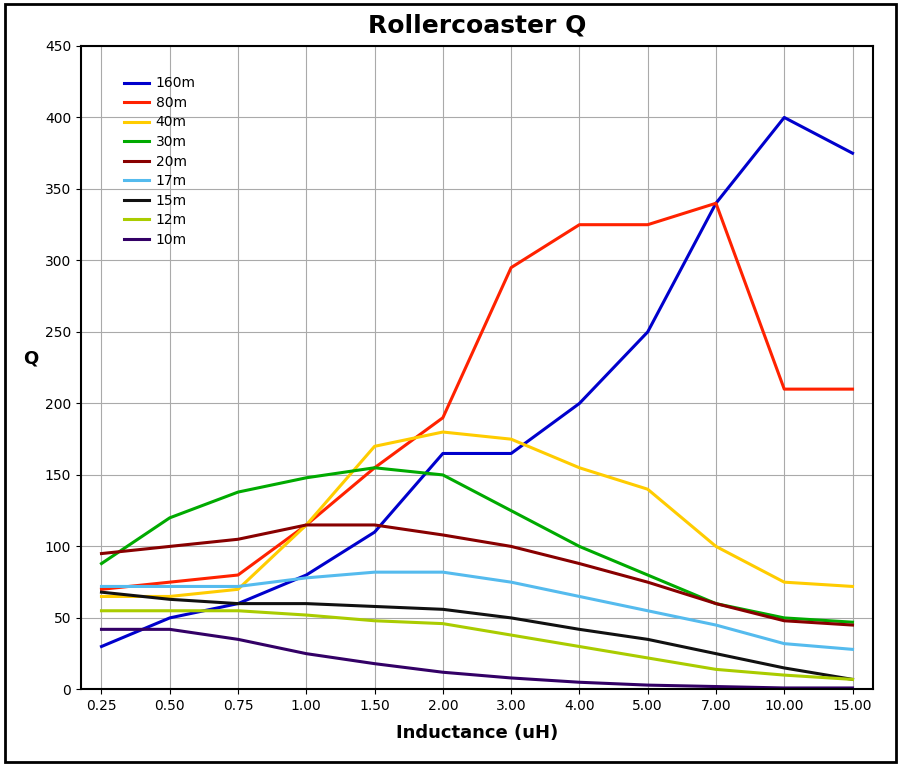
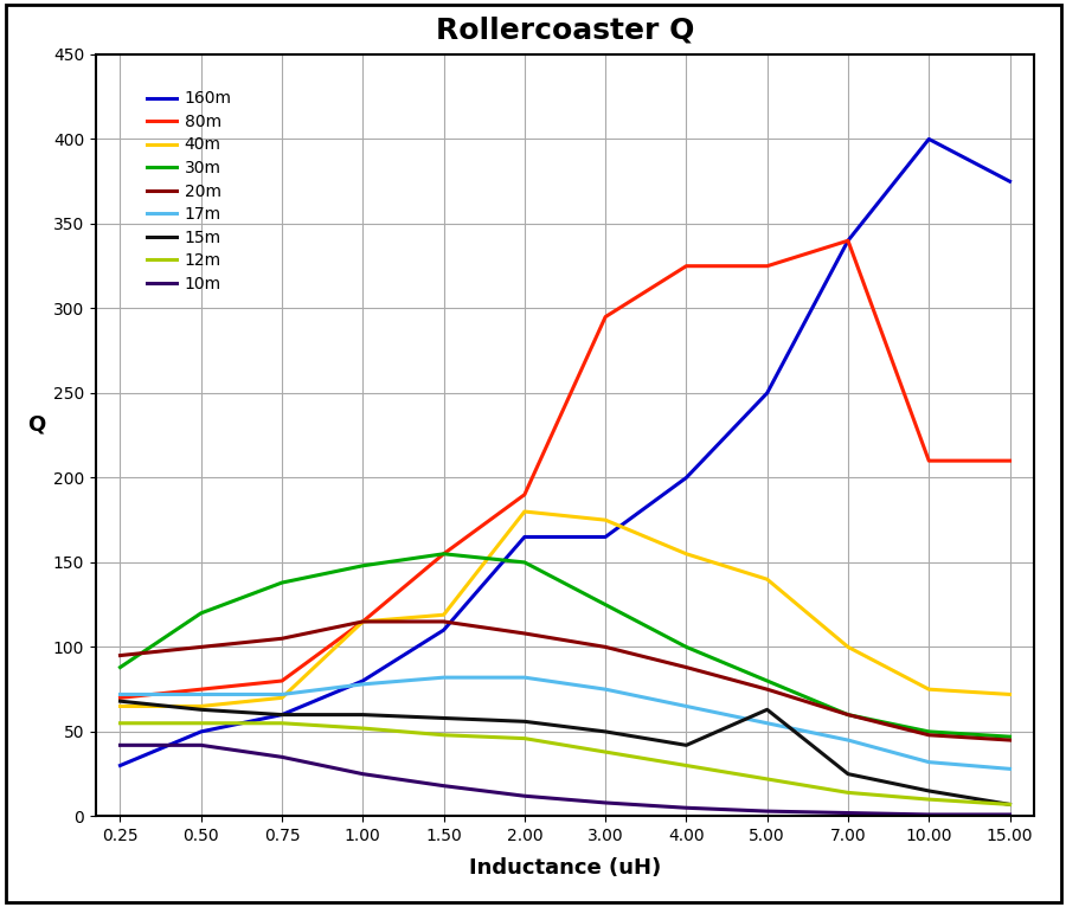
40m/1.50: 170 -> 119
15m/5.00: 35 -> 63
